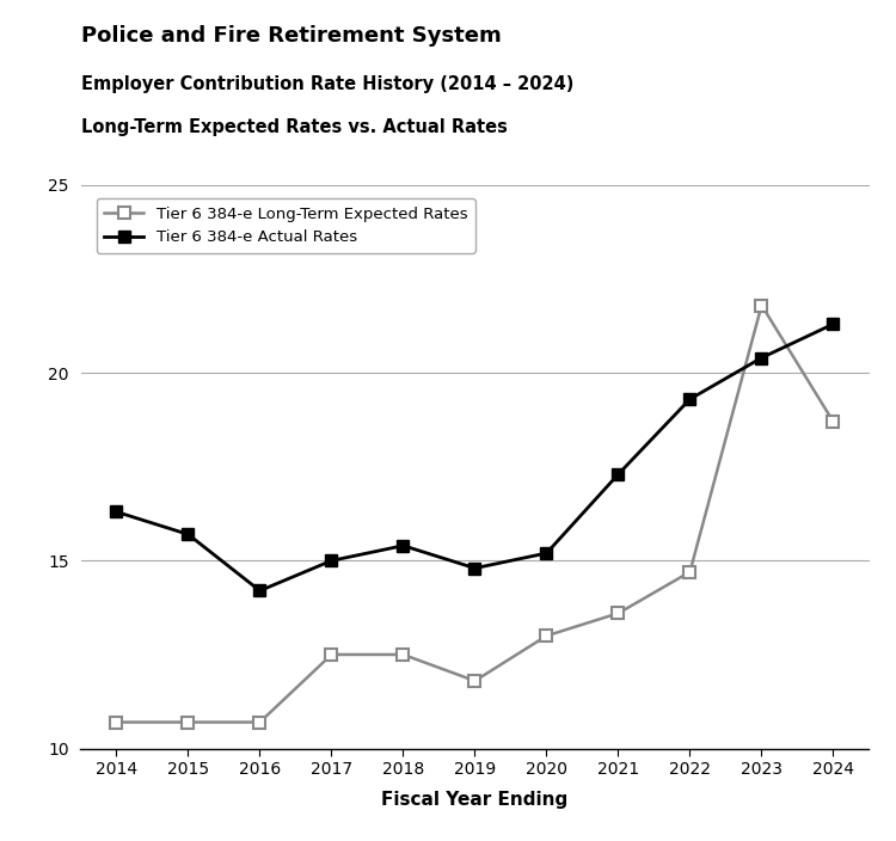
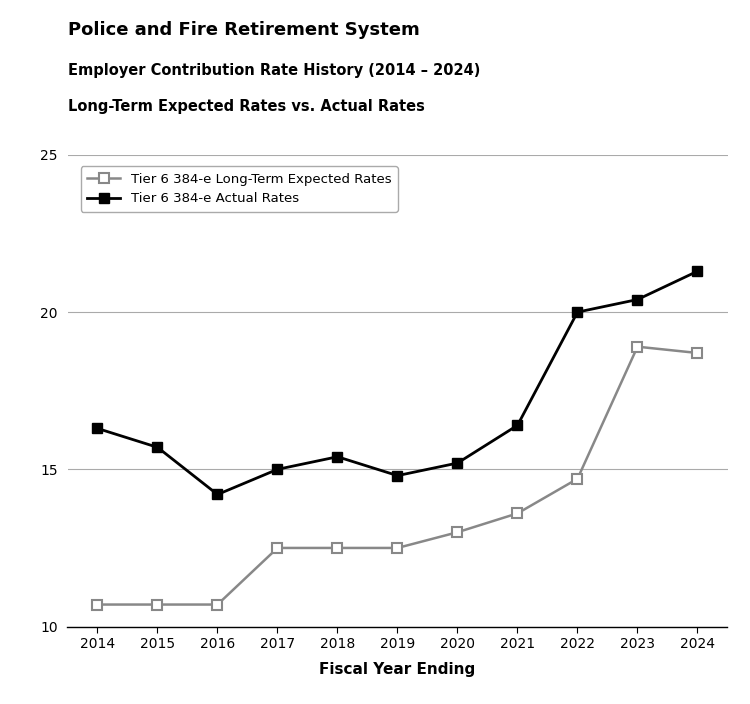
Tier 6 384-e Long-Term Expected Rates/2019: 11.8 -> 12.5
Tier 6 384-e Actual Rates/2021: 17.3 -> 16.4
Tier 6 384-e Actual Rates/2022: 19.3 -> 20.0
Tier 6 384-e Long-Term Expected Rates/2023: 21.8 -> 18.9
